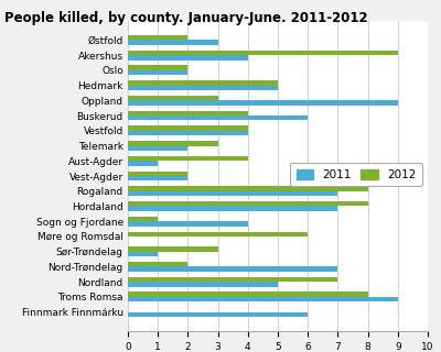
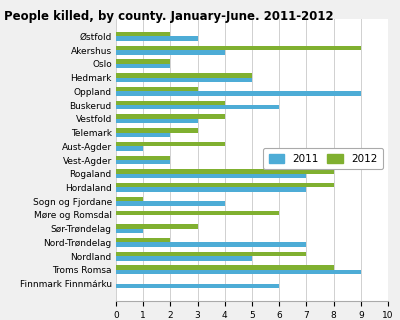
2011/Vestfold: 4 -> 3
